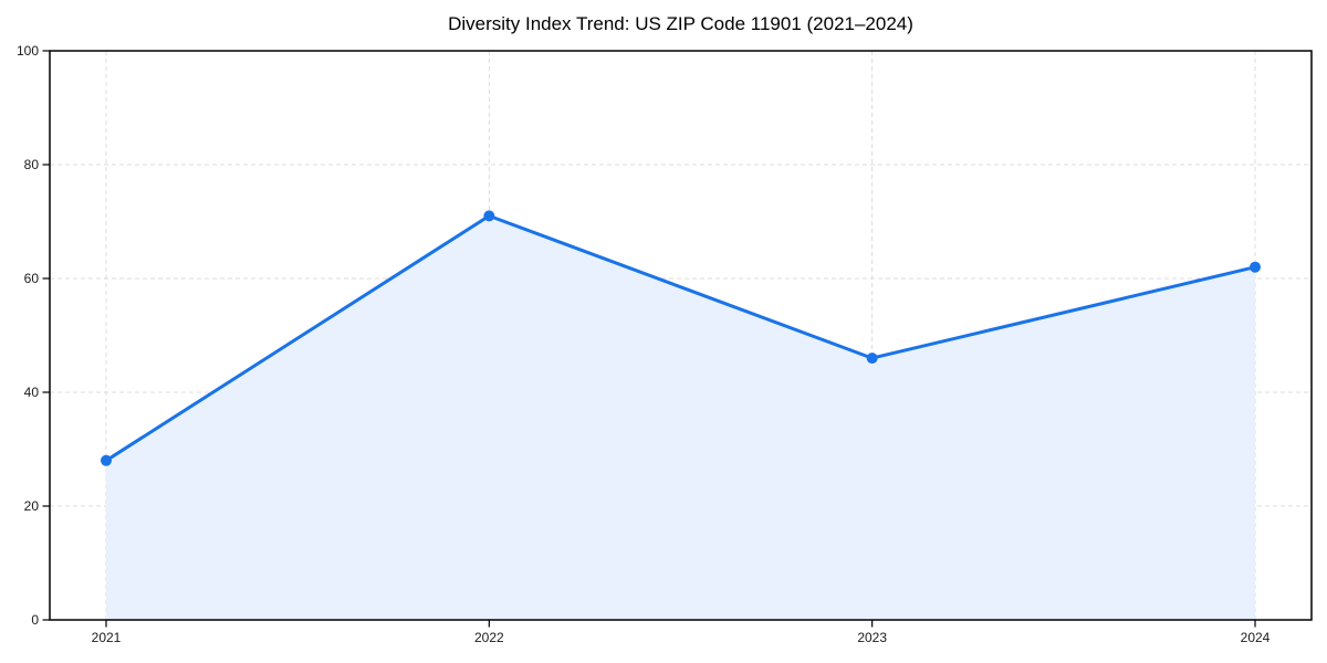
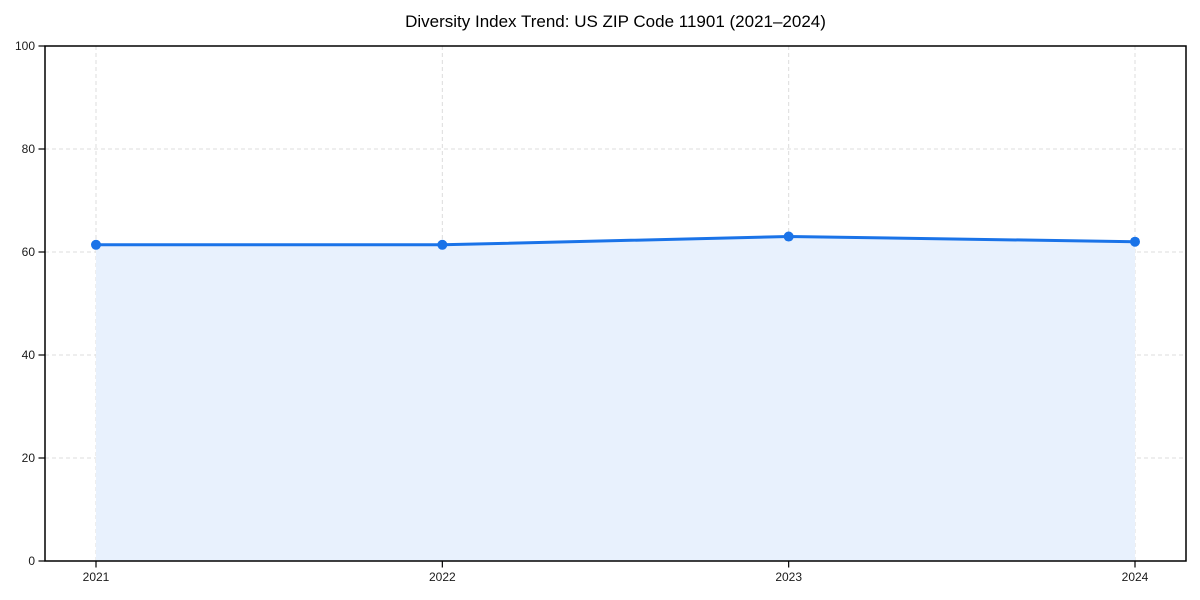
2021: 28 -> 61
2022: 71 -> 61
2023: 46 -> 63
